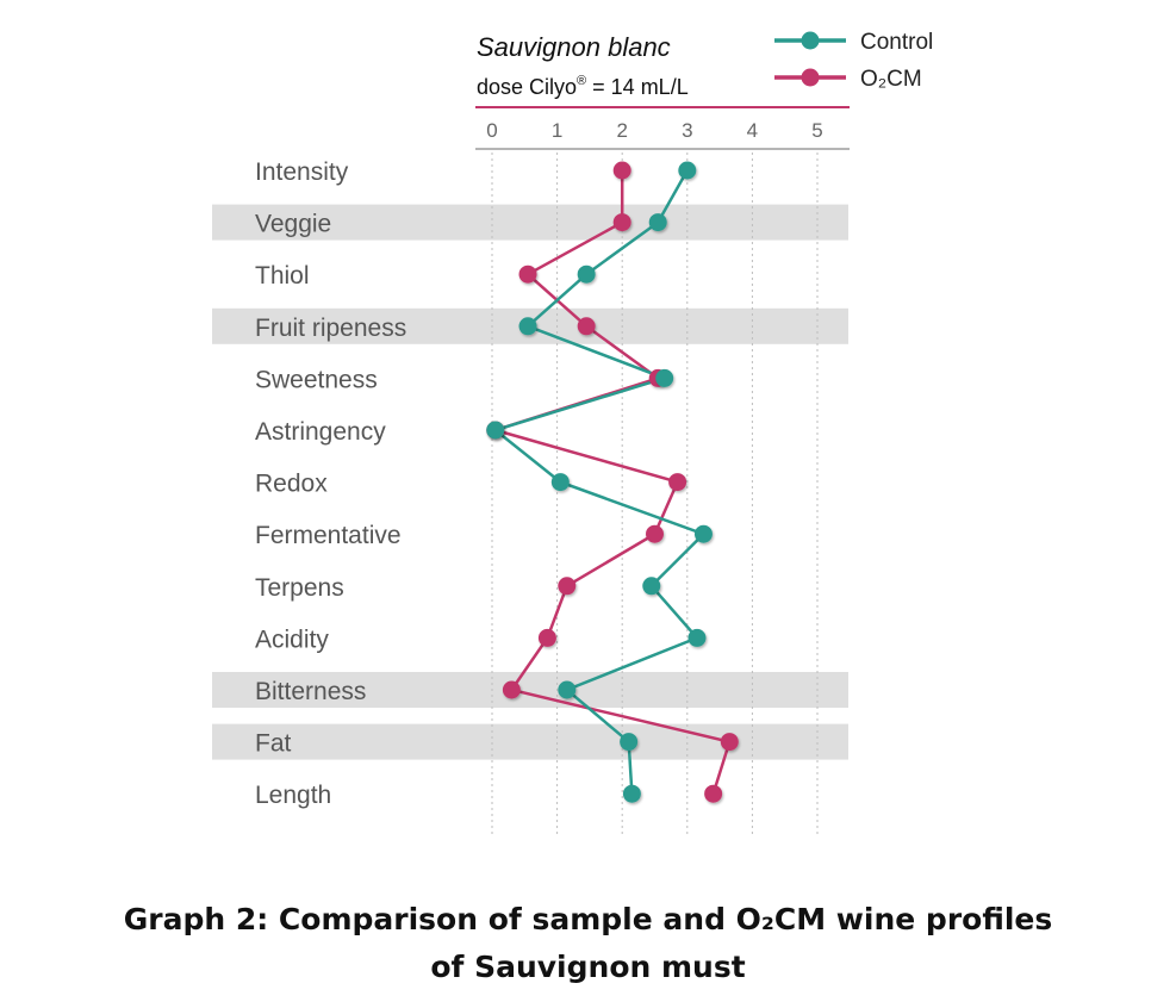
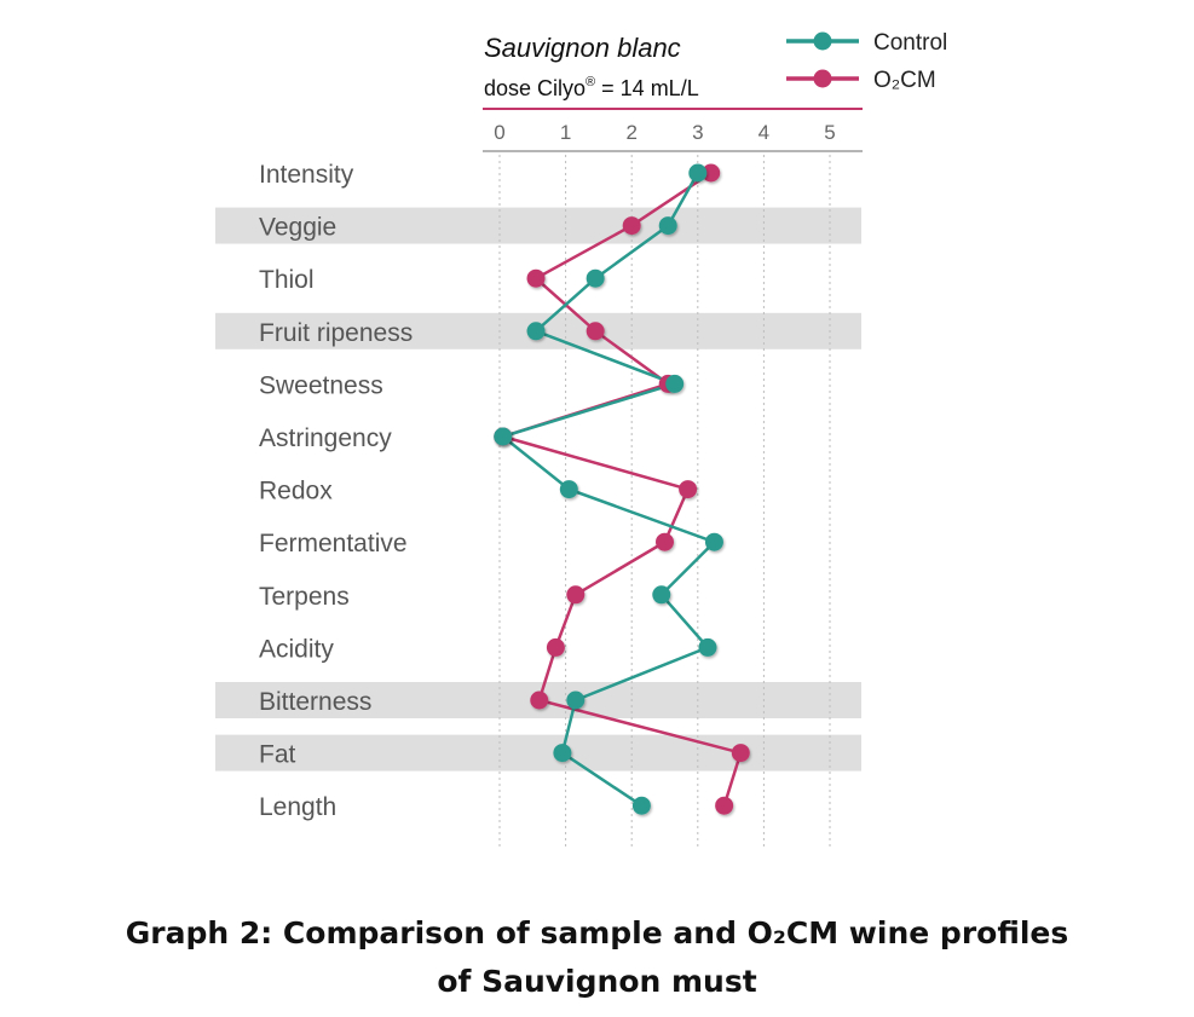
O₂CM/Intensity: 2.0 -> 3.2
O₂CM/Bitterness: 0.3 -> 0.6
Control/Fat: 2.1 -> 0.9
